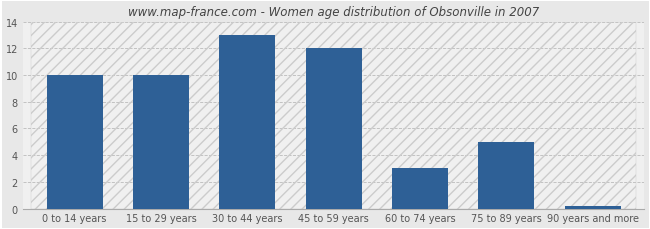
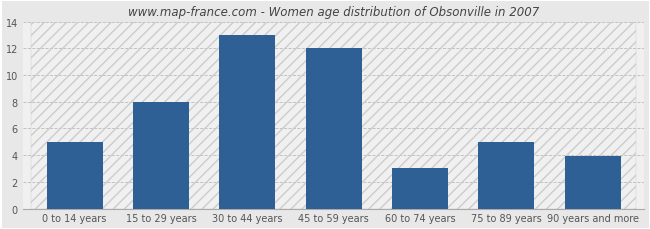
0 to 14 years: 10.0 -> 5.0
15 to 29 years: 10.0 -> 8.0
90 years and more: 0.2 -> 3.9
